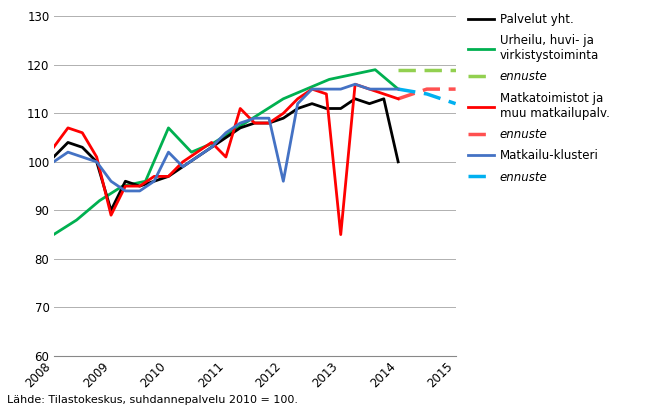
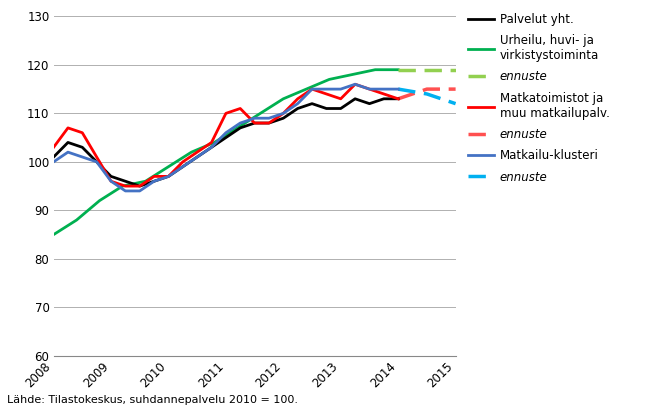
Palvelut yht./2009: 90 -> 97
Matkatoimistot ja muu matkailupalv./2009: 89 -> 96
Urheilu, huvi- ja virkistystoiminta/2010: 107 -> 99
Matkailu-klusteri/2010: 102 -> 97
Matkatoimistot ja muu matkailupalv./2011: 101 -> 110
Matkailu-klusteri/2012: 96 -> 110
Matkatoimistot ja muu matkailupalv./2013: 85 -> 113
Palvelut yht./2014: 100 -> 113
Urheilu, huvi- ja virkistystoiminta/2014: 115 -> 119
